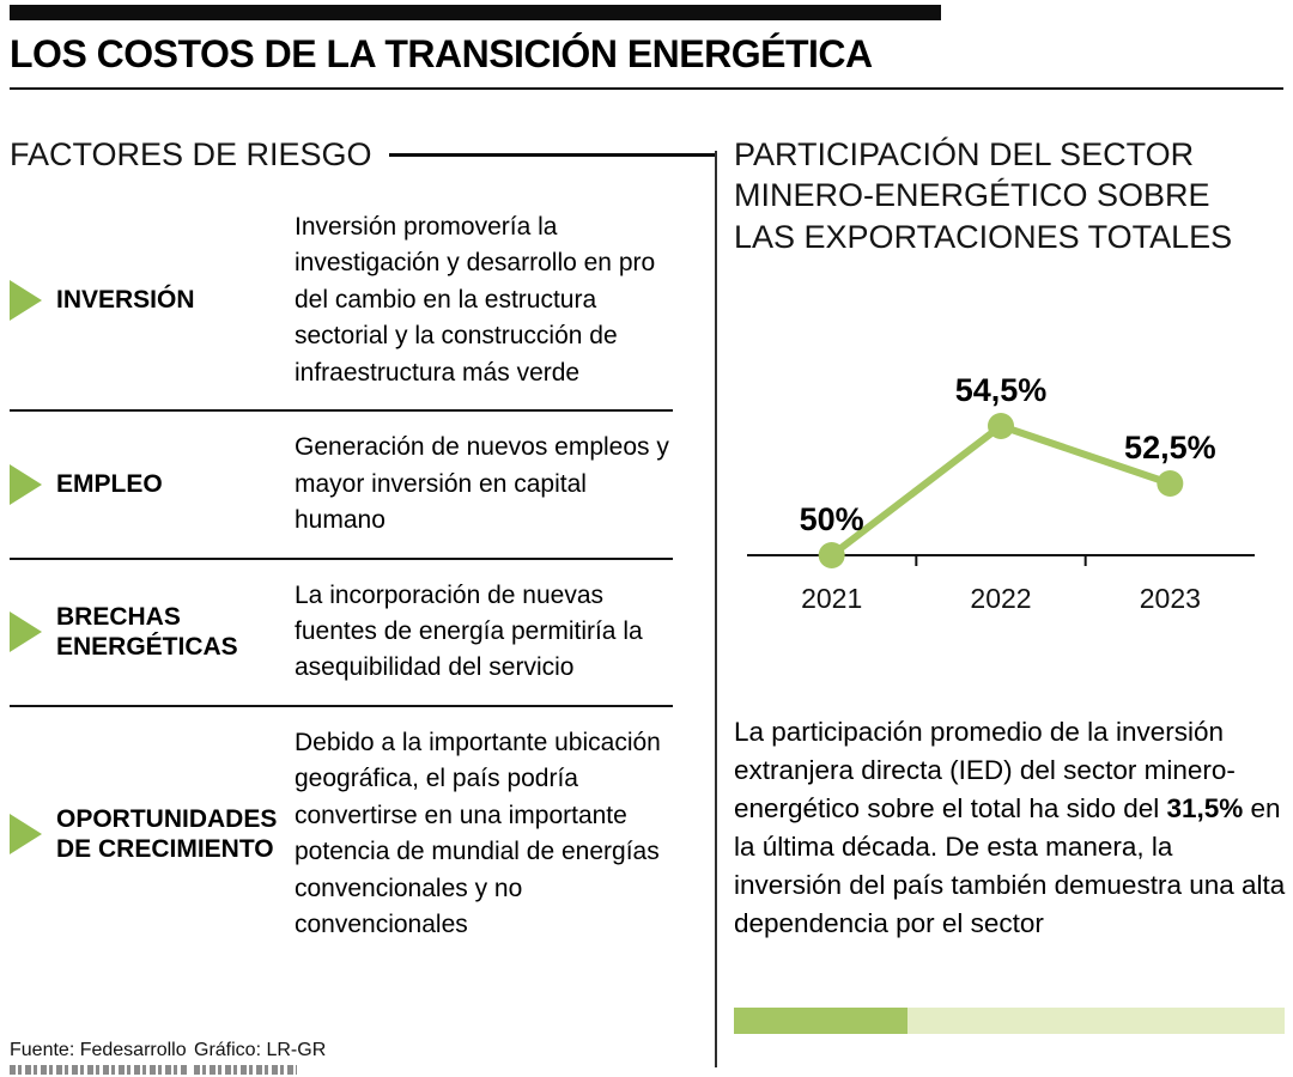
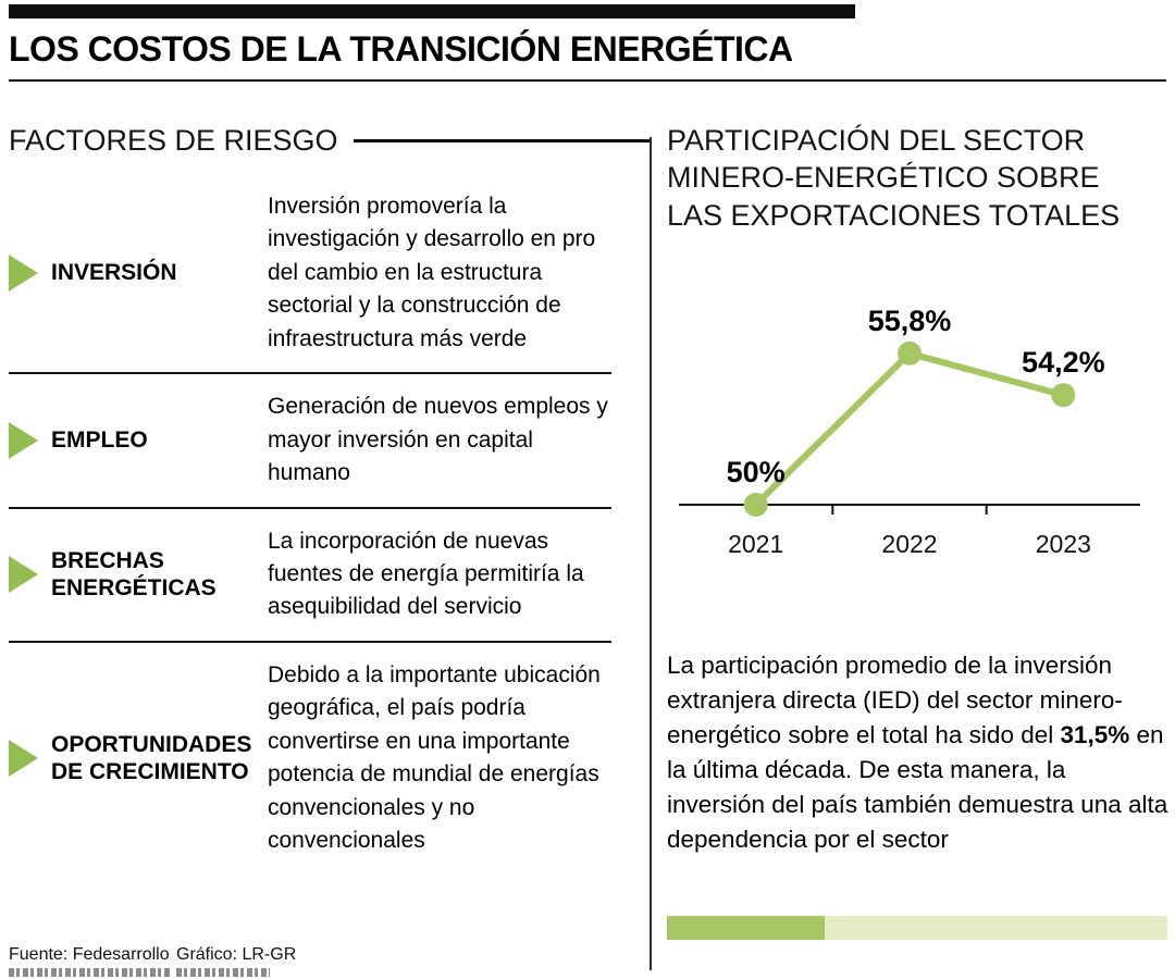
2022: 54,5% -> 55,8%
2023: 52,5% -> 54,2%
